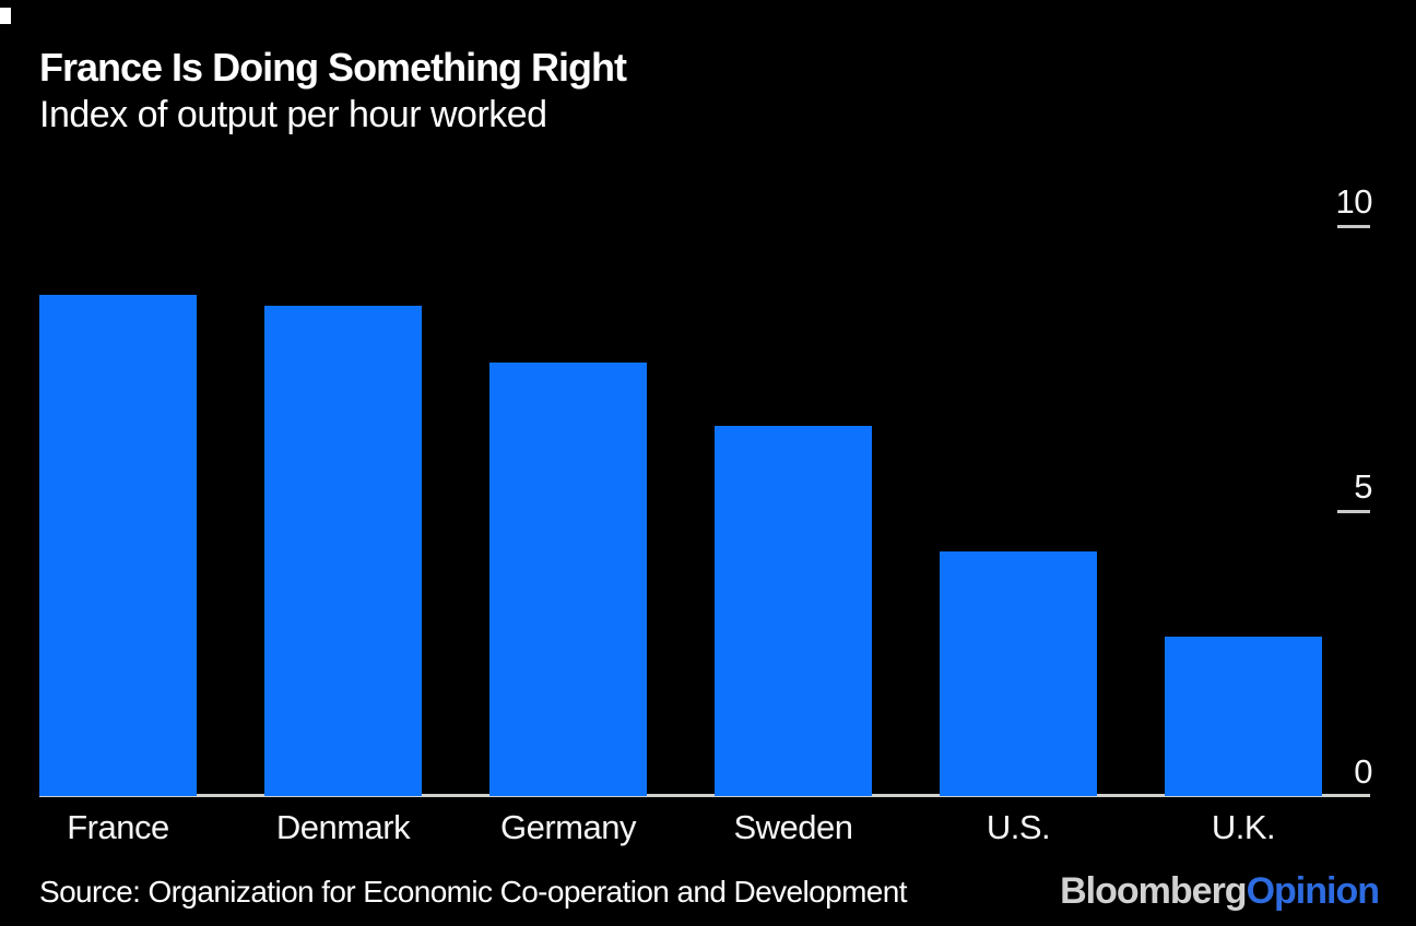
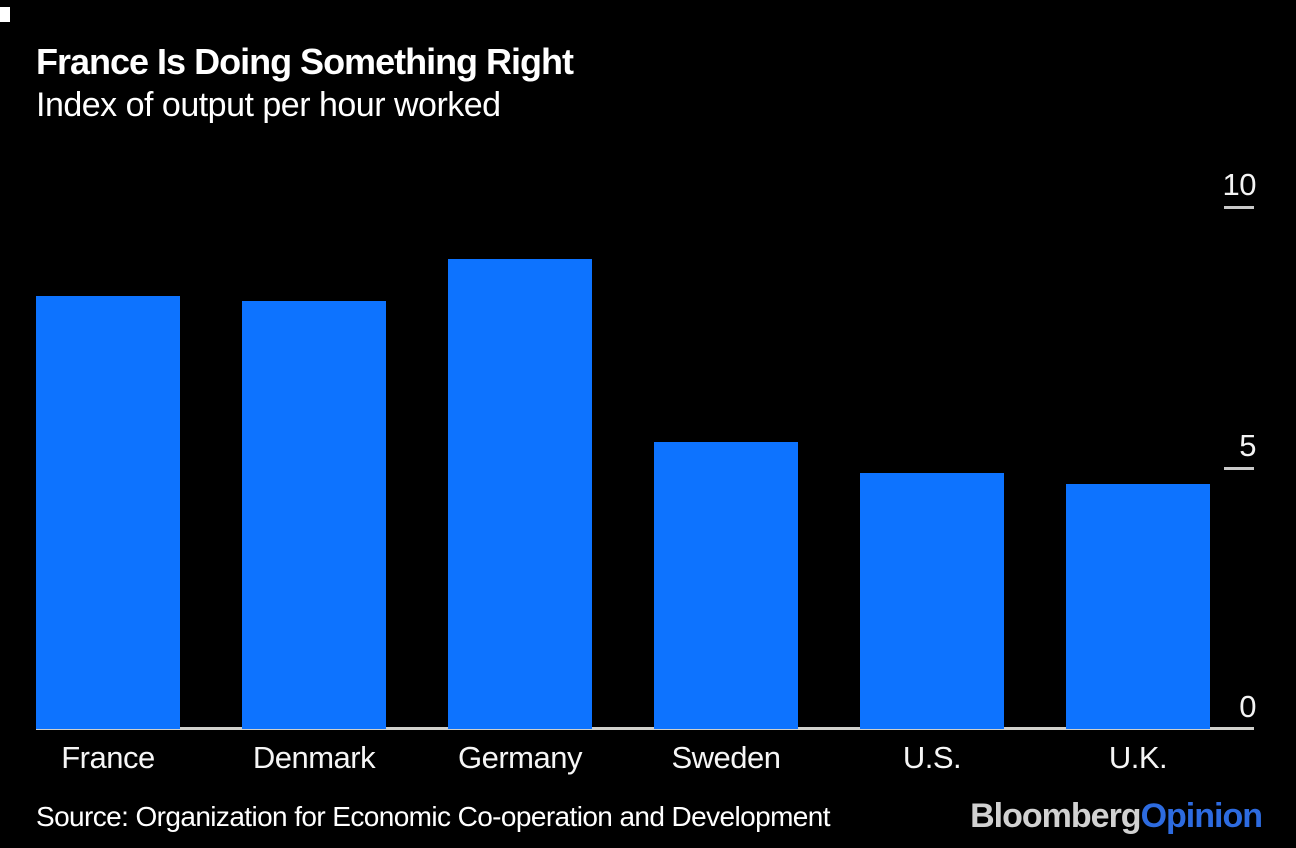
France: 8.8 -> 8.3
Denmark: 8.6 -> 8.2
Germany: 7.6 -> 9.0
Sweden: 6.5 -> 5.5
U.S.: 4.3 -> 4.9
U.K.: 2.8 -> 4.7
